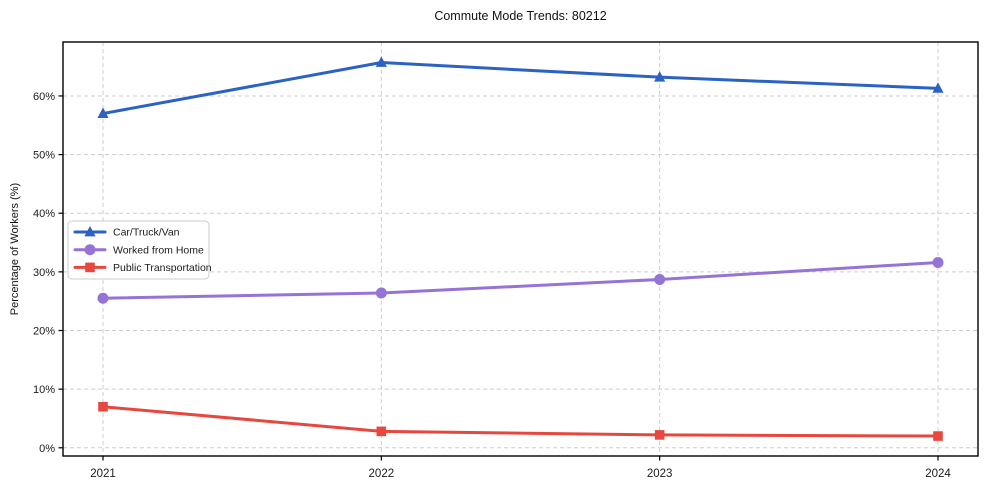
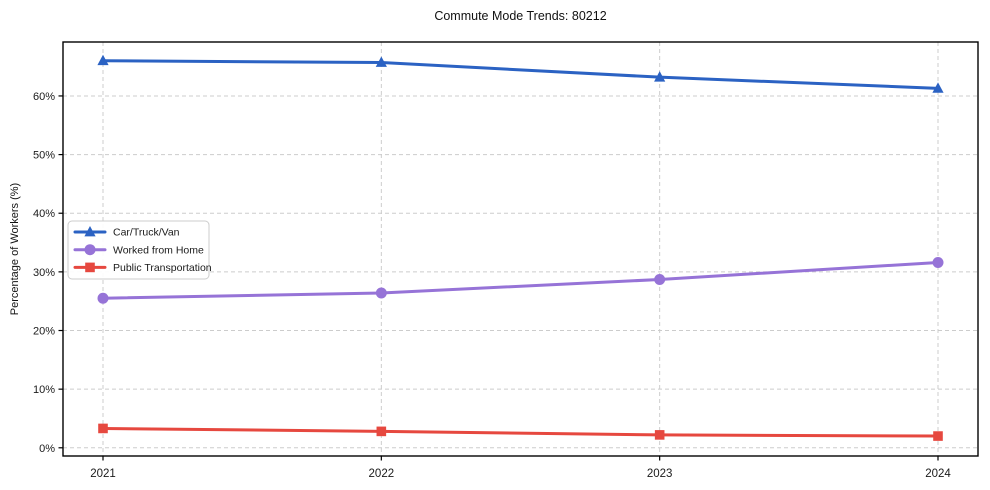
Car/Truck/Van/2021: 57% -> 66%
Public Transportation/2021: 7% -> 3%
